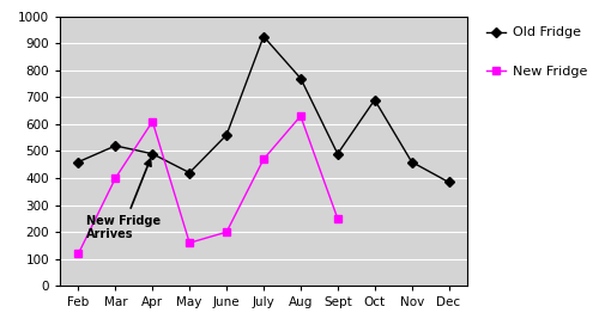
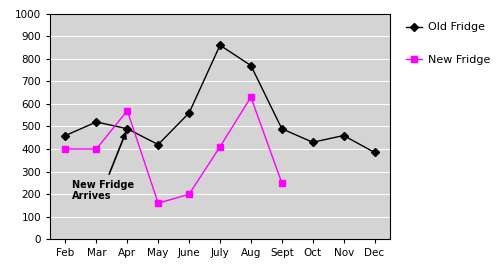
New Fridge/Feb: 120 -> 400
New Fridge/Apr: 610 -> 570
Old Fridge/July: 925 -> 860
New Fridge/July: 470 -> 410
Old Fridge/Oct: 690 -> 430
